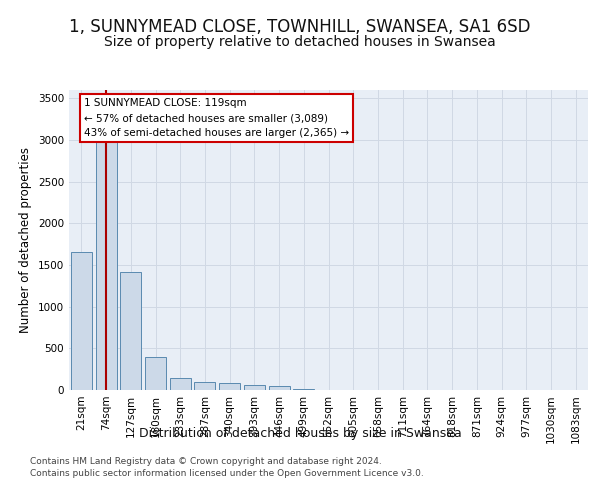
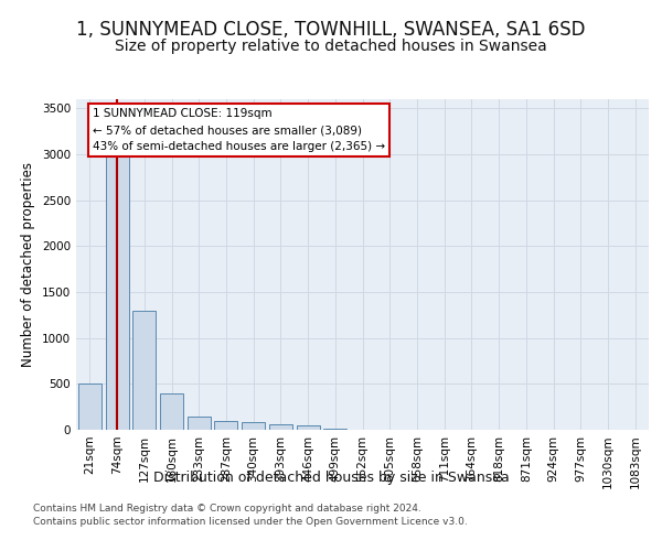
21sqm: 1660 -> 500
127sqm: 1420 -> 1300
